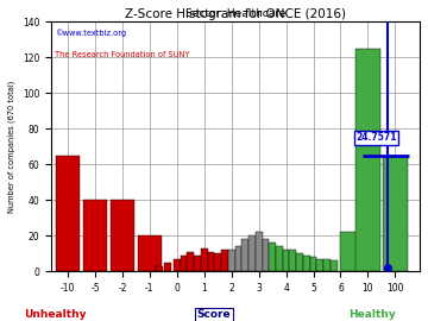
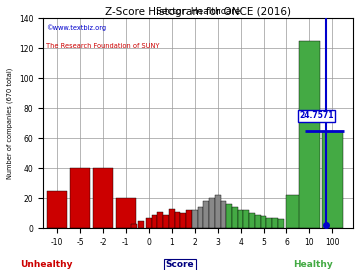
-10: 65 -> 25
